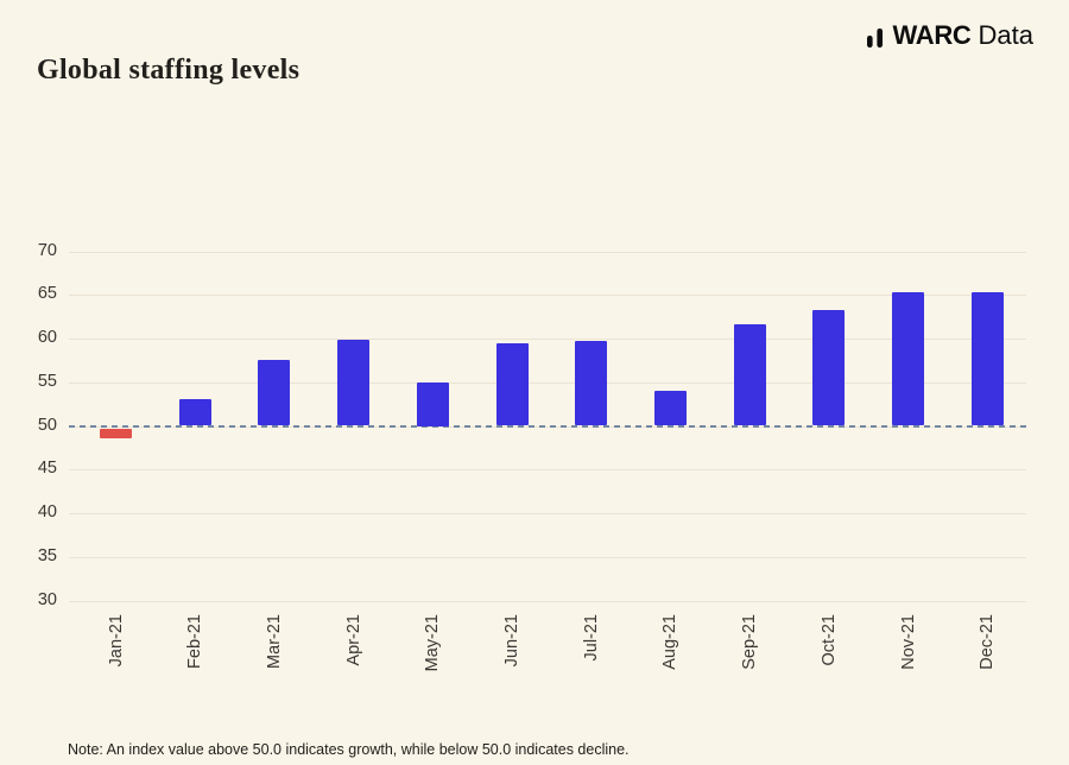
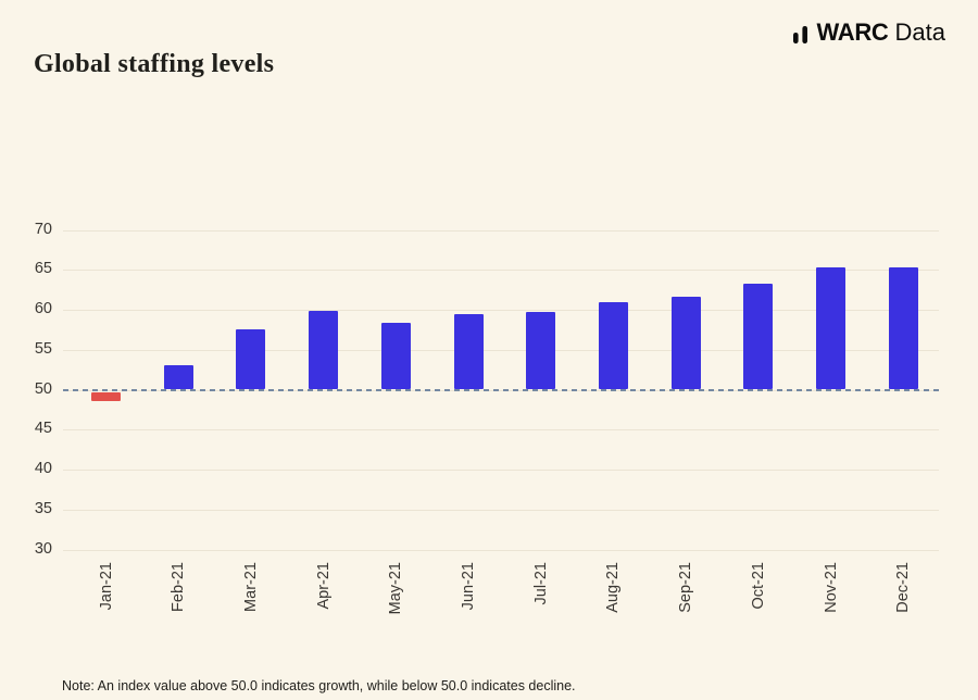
May-21: 55 -> 58
Aug-21: 54 -> 61
